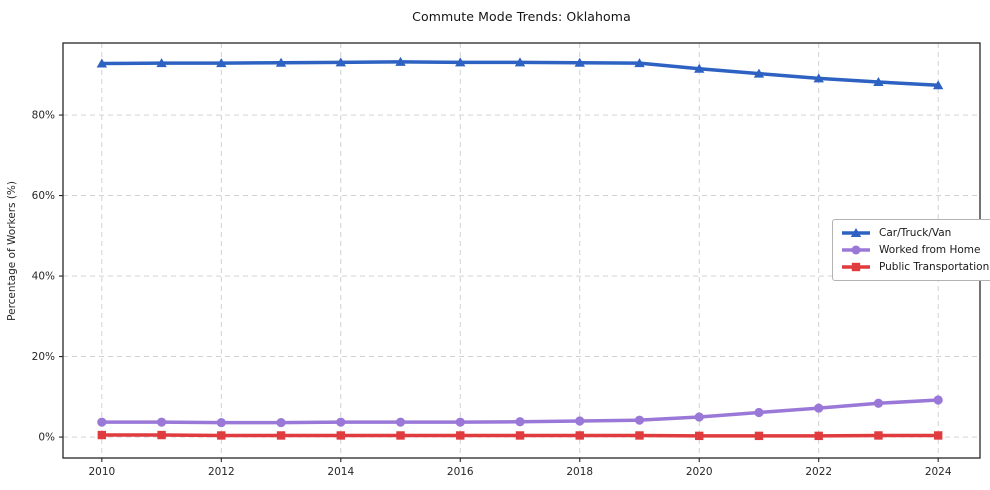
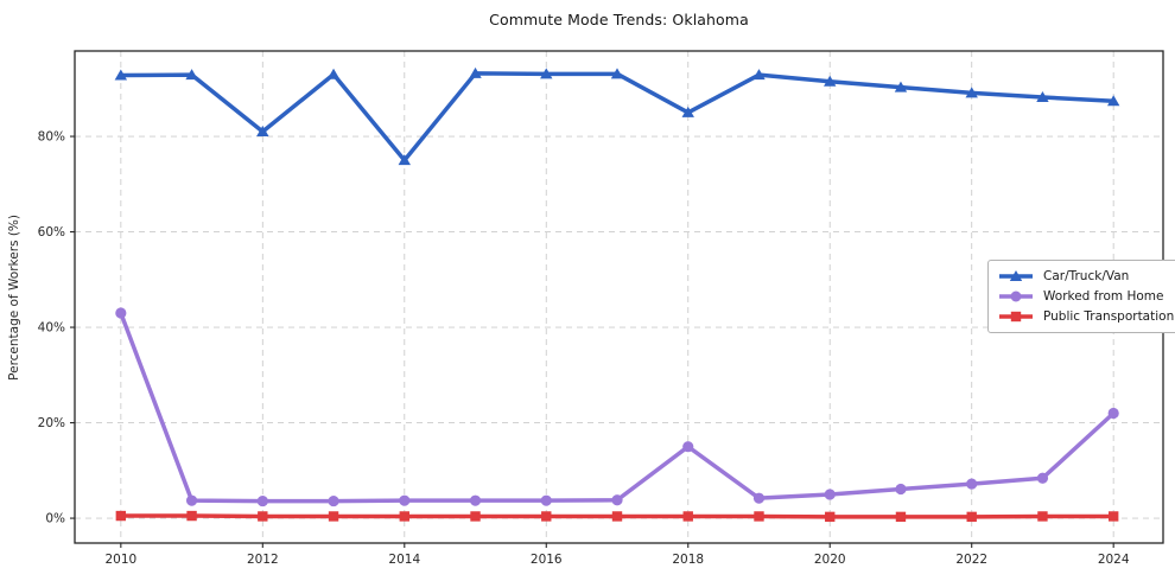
Worked from Home/2010: 4% -> 43%
Car/Truck/Van/2012: 93% -> 81%
Car/Truck/Van/2014: 93% -> 75%
Car/Truck/Van/2018: 93% -> 85%
Worked from Home/2018: 4% -> 15%
Worked from Home/2024: 9% -> 22%
